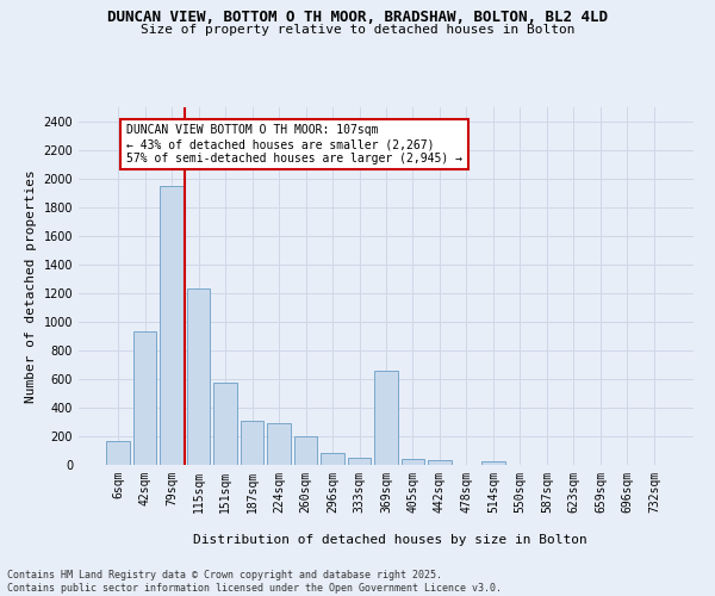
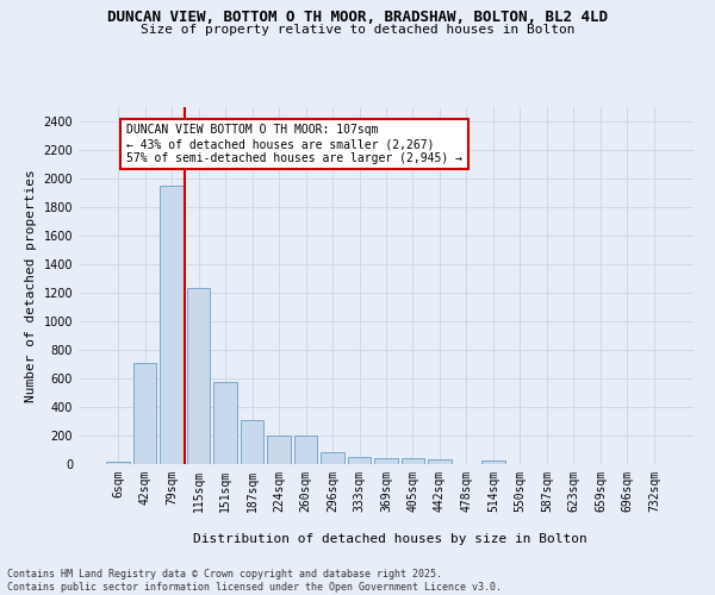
6sqm: 170 -> 20
42sqm: 930 -> 710
224sqm: 290 -> 200
369sqm: 660 -> 40
